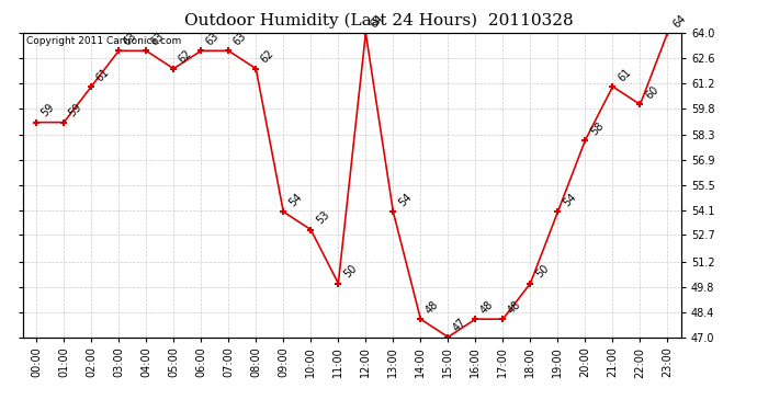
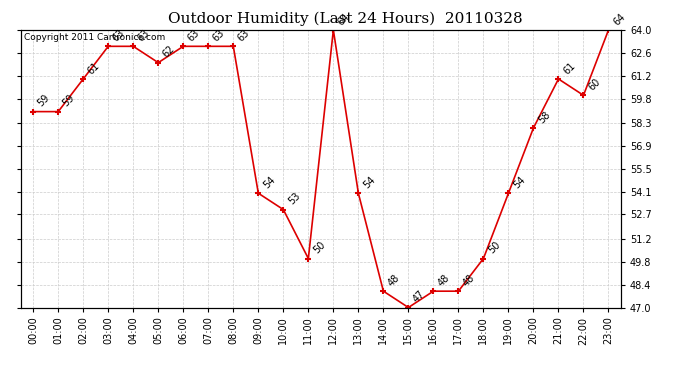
08:00: 62 -> 63
